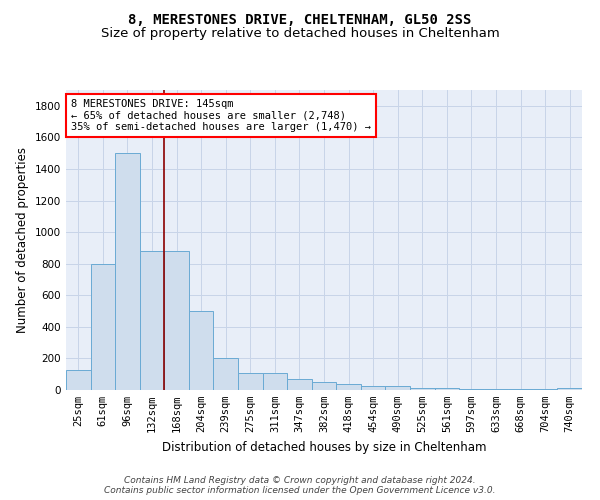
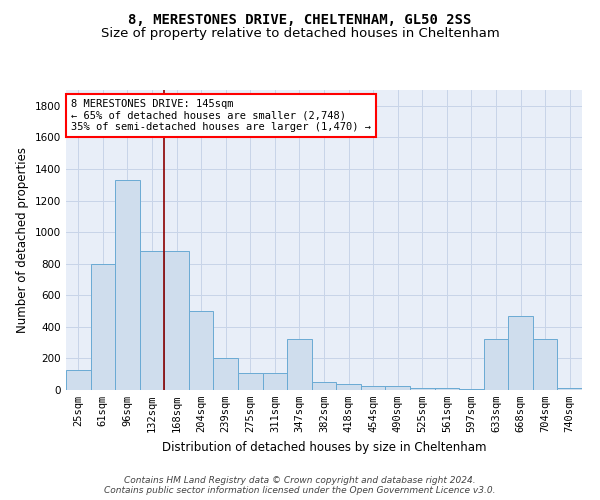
96sqm: 1500 -> 1330
347sqm: 70 -> 320
633sqm: 0 -> 320
668sqm: 0 -> 470
704sqm: 0 -> 320
